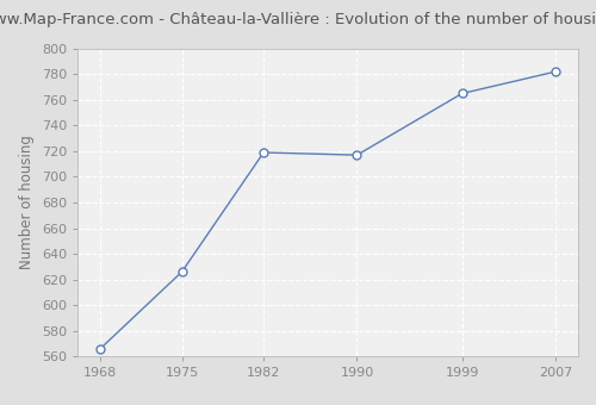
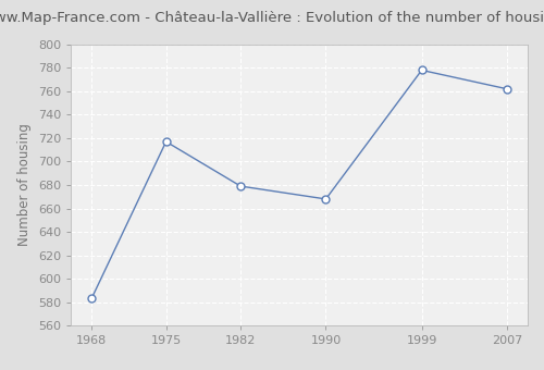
1968: 566 -> 583
1975: 626 -> 717
1982: 719 -> 679
1990: 717 -> 668
1999: 765 -> 778
2007: 782 -> 762
